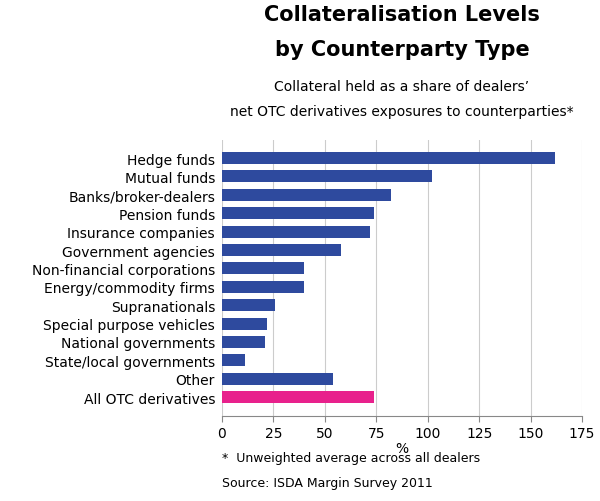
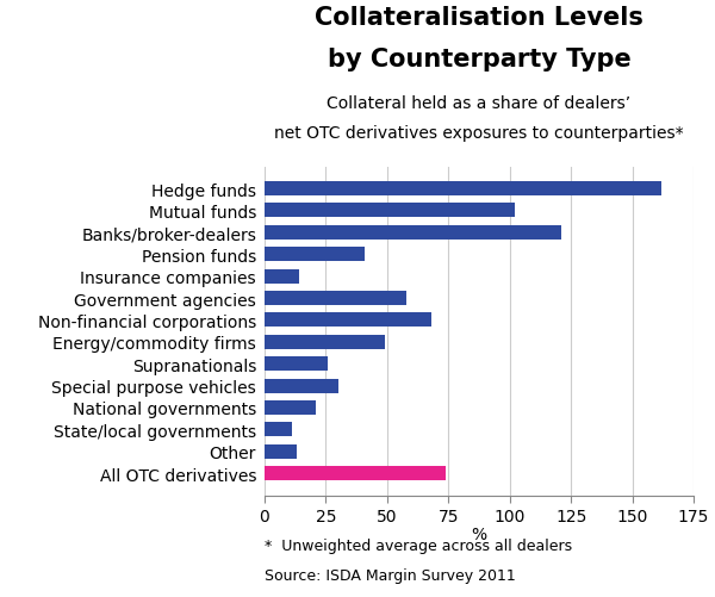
Banks/broker-dealers: 82 -> 121
Pension funds: 74 -> 41
Insurance companies: 72 -> 14
Non-financial corporations: 40 -> 68
Energy/commodity firms: 40 -> 49
Special purpose vehicles: 22 -> 30
Other: 54 -> 13
